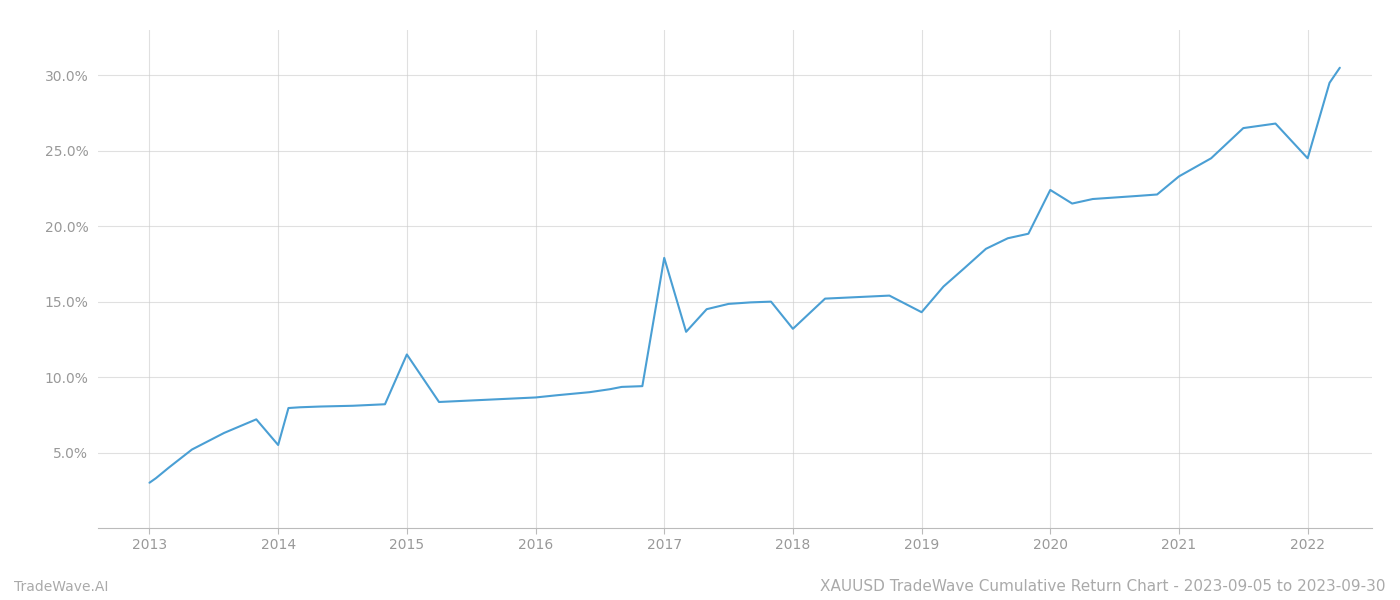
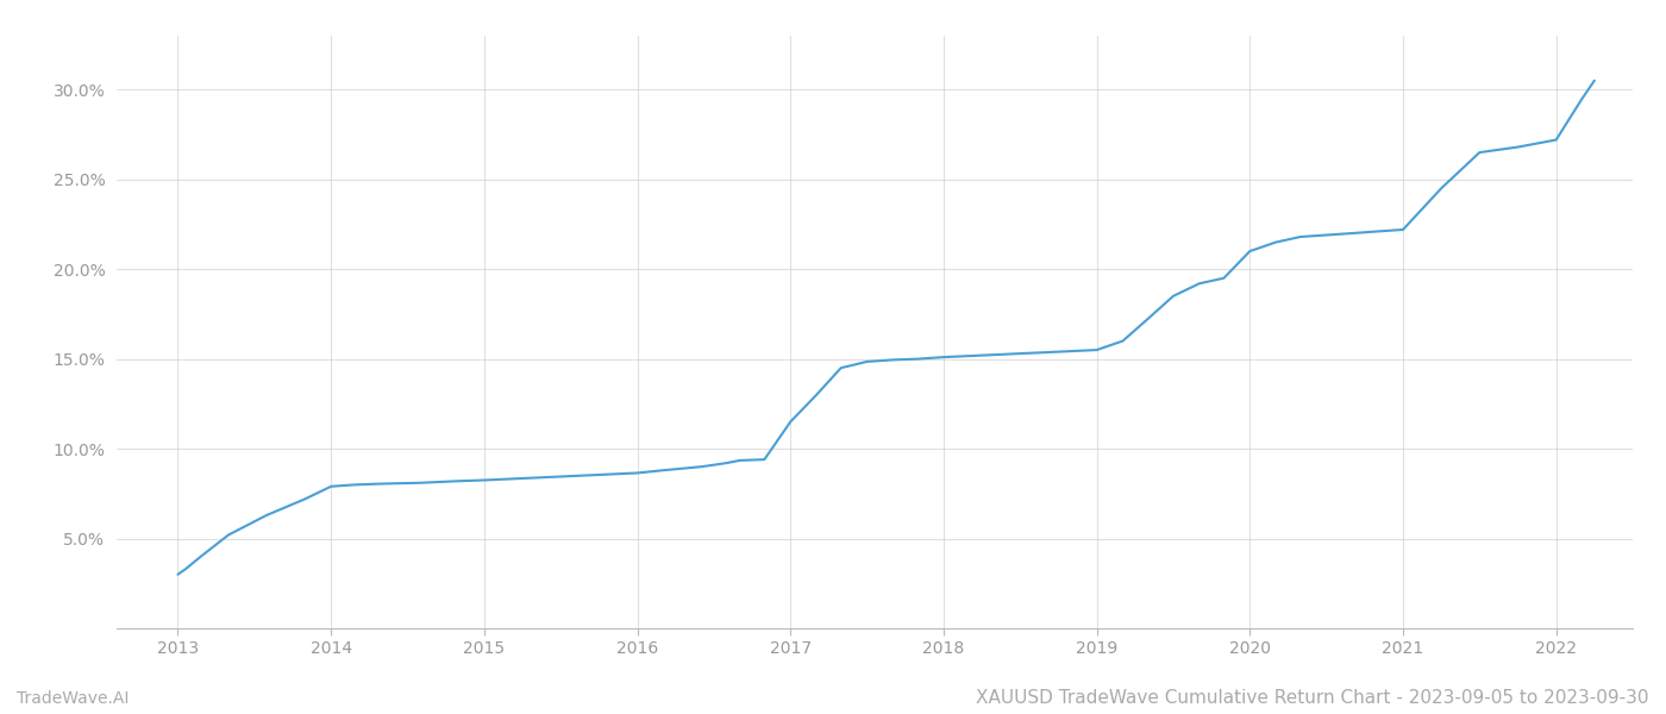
2014: 5.5% -> 7.9%
2015: 11.5% -> 8.2%
2017: 17.9% -> 11.5%
2018: 13.2% -> 15.1%
2019: 14.3% -> 15.5%
2020: 22.4% -> 21.0%
2021: 23.3% -> 22.2%
2022: 24.5% -> 27.2%
